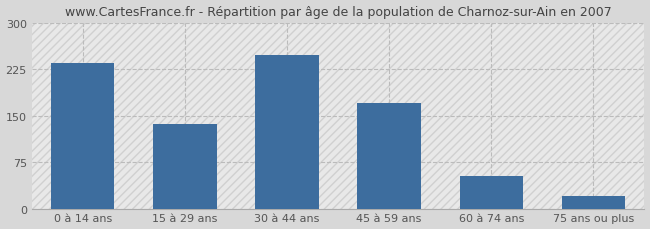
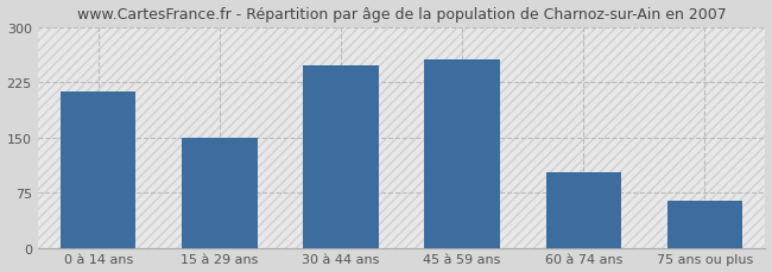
0 à 14 ans: 236 -> 212
15 à 29 ans: 136 -> 150
45 à 59 ans: 170 -> 256
60 à 74 ans: 52 -> 102
75 ans ou plus: 20 -> 64
